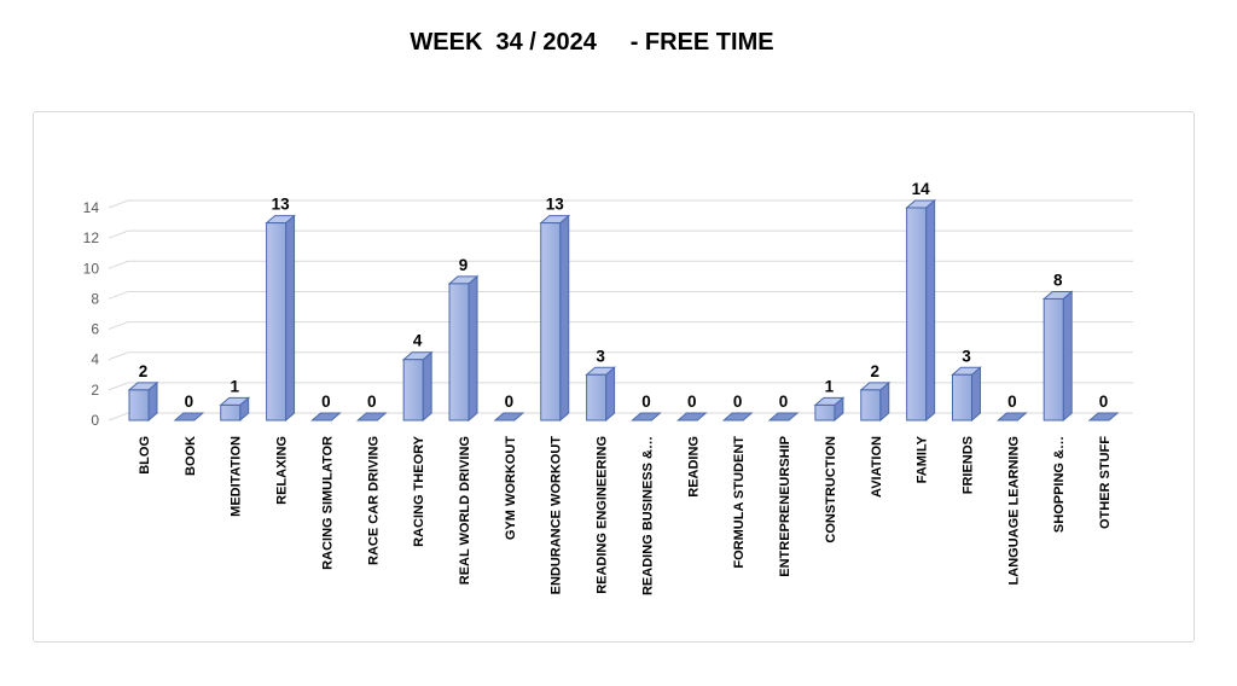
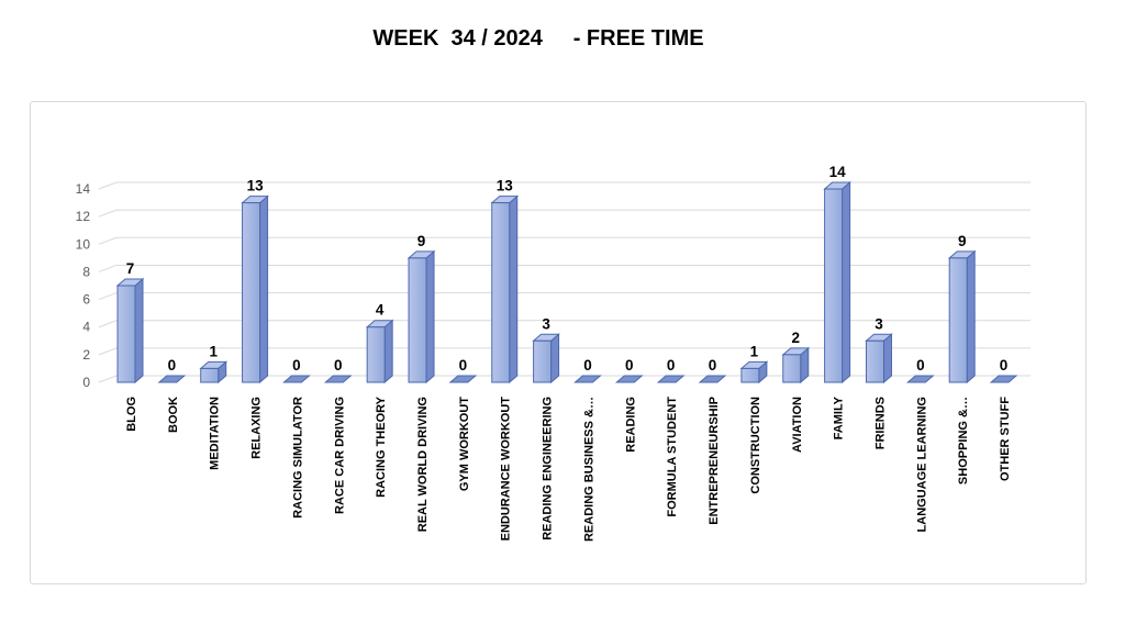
BLOG: 2 -> 7
SHOPPING &…: 8 -> 9
